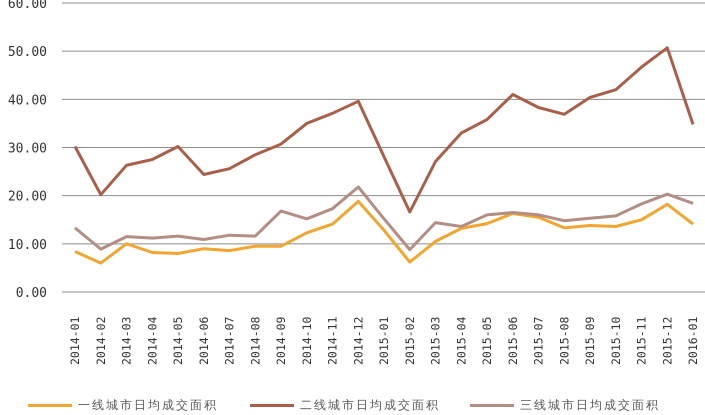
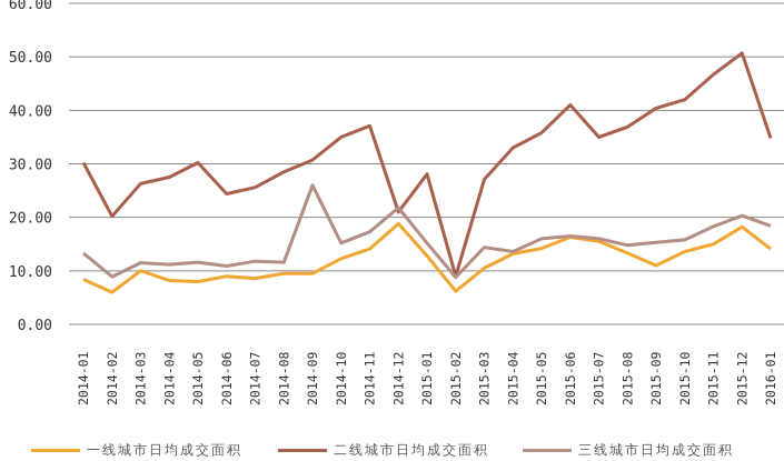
三线城市日均成交面积/2014-09: 17 -> 26
二线城市日均成交面积/2014-12: 40 -> 21
二线城市日均成交面积/2015-02: 17 -> 9
二线城市日均成交面积/2015-07: 38 -> 35
一线城市日均成交面积/2015-09: 14 -> 11
